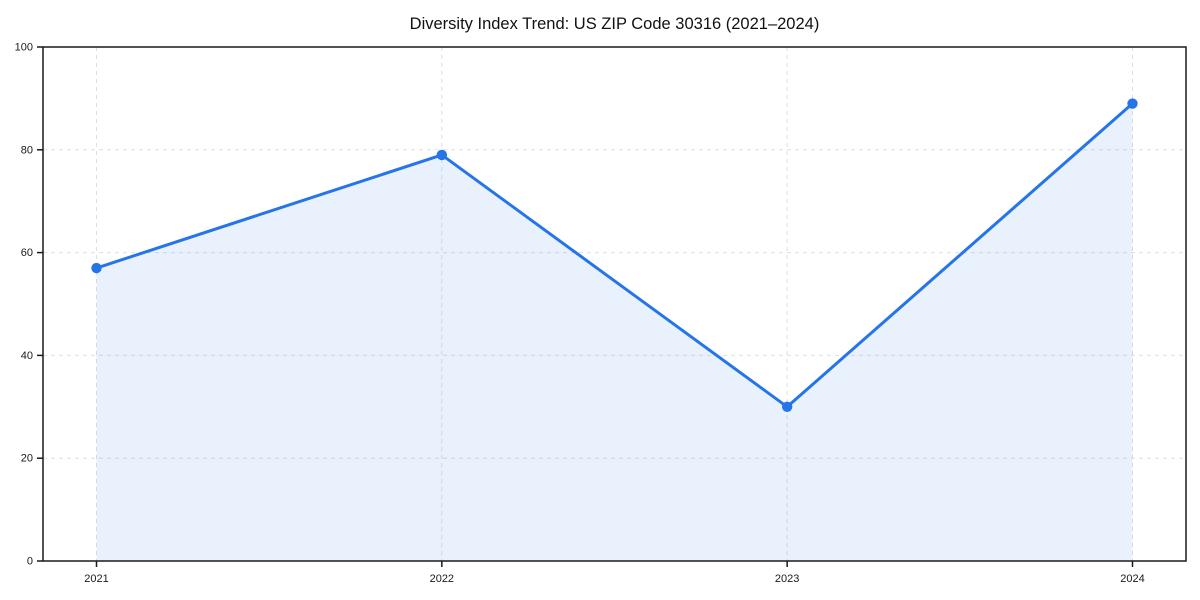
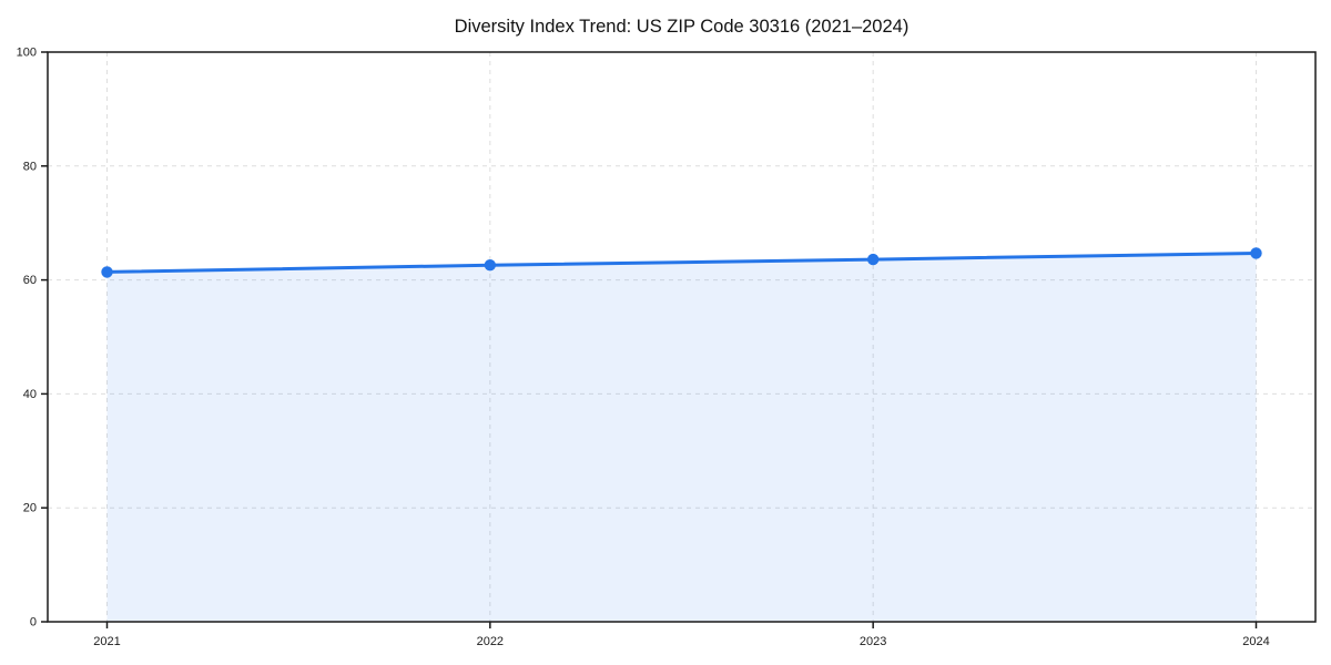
2021: 57 -> 61
2022: 79 -> 63
2023: 30 -> 64
2024: 89 -> 65
